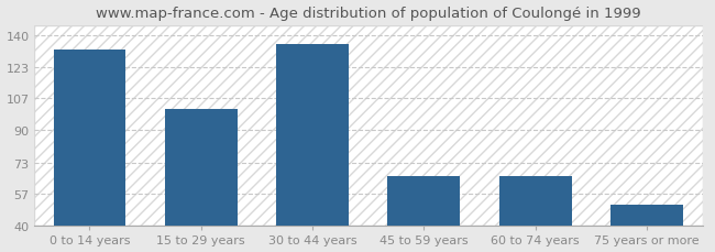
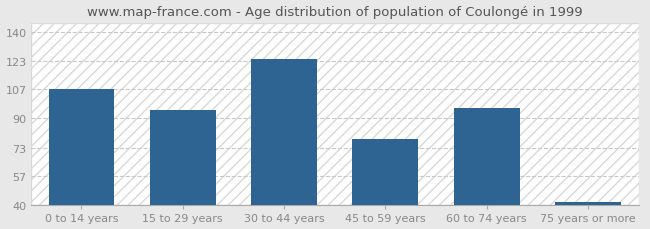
0 to 14 years: 132 -> 107
15 to 29 years: 101 -> 95
30 to 44 years: 135 -> 124
45 to 59 years: 66 -> 78
60 to 74 years: 66 -> 96
75 years or more: 51 -> 42
